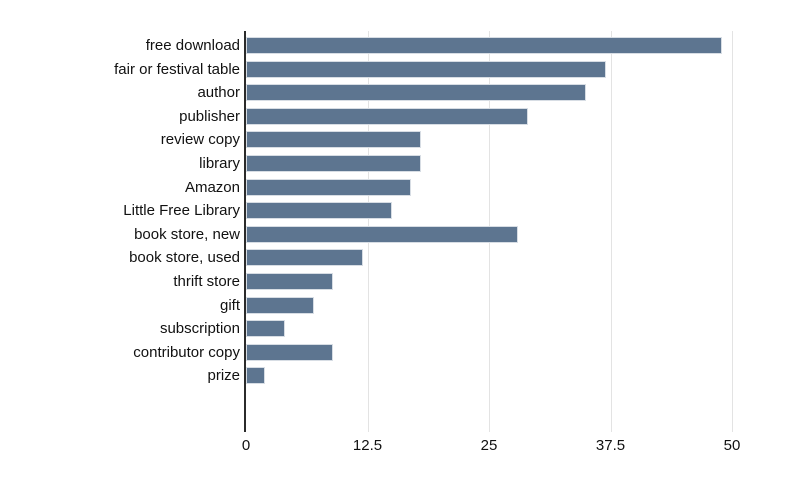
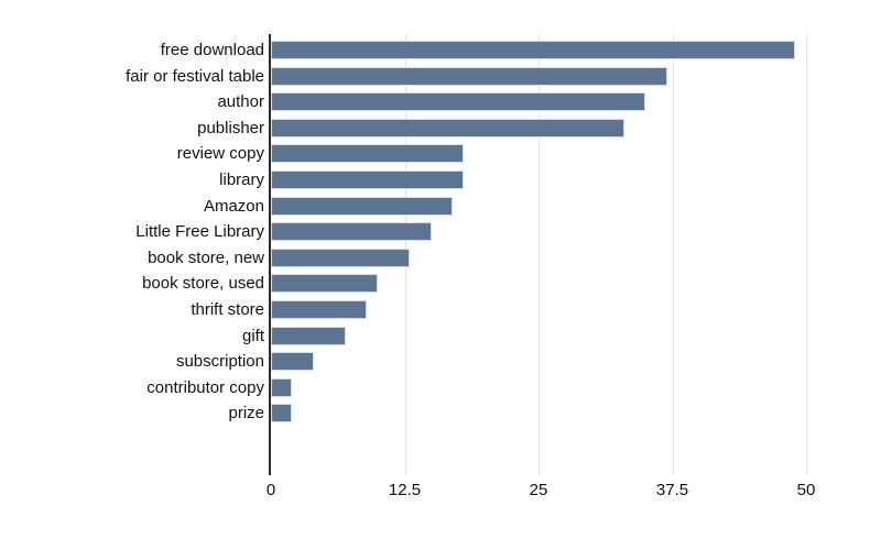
publisher: 29 -> 33
book store, new: 28 -> 13
book store, used: 12 -> 10
contributor copy: 9 -> 2
